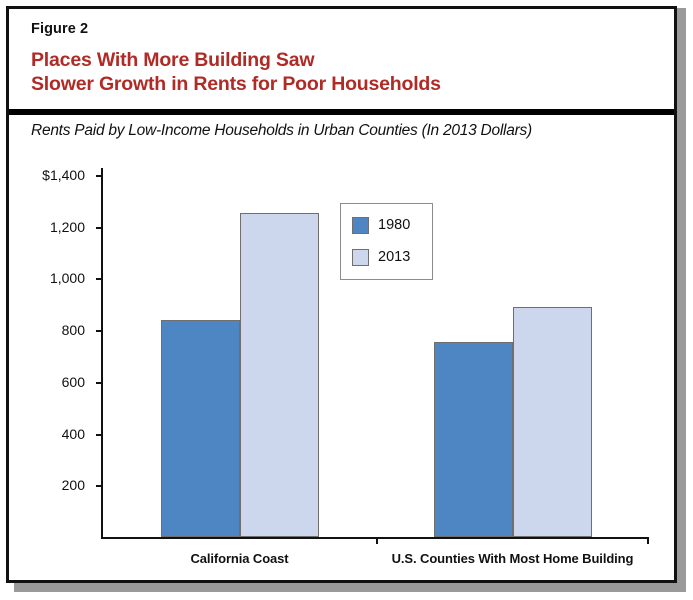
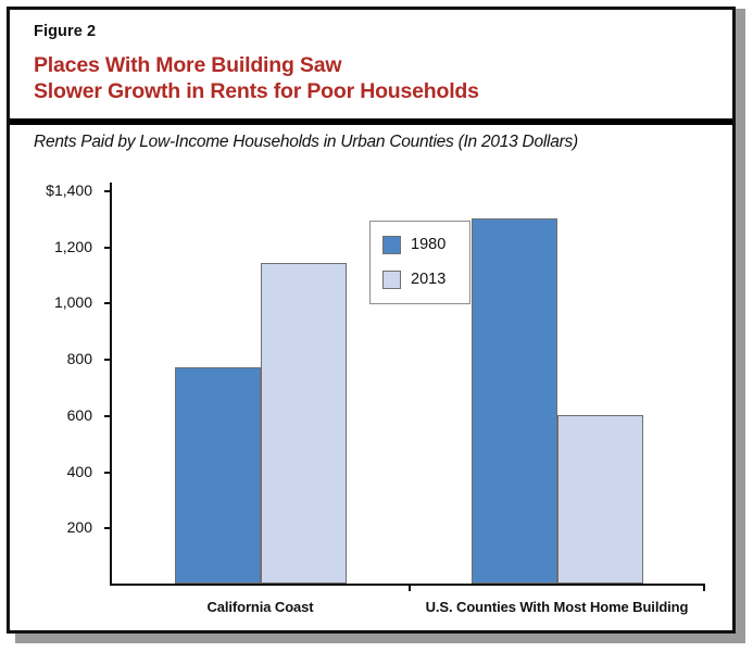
1980/California Coast: $840 -> $770
2013/California Coast: $1260 -> $1140
1980/U.S. Counties With Most Home Building: $760 -> $1300
2013/U.S. Counties With Most Home Building: $890 -> $600
